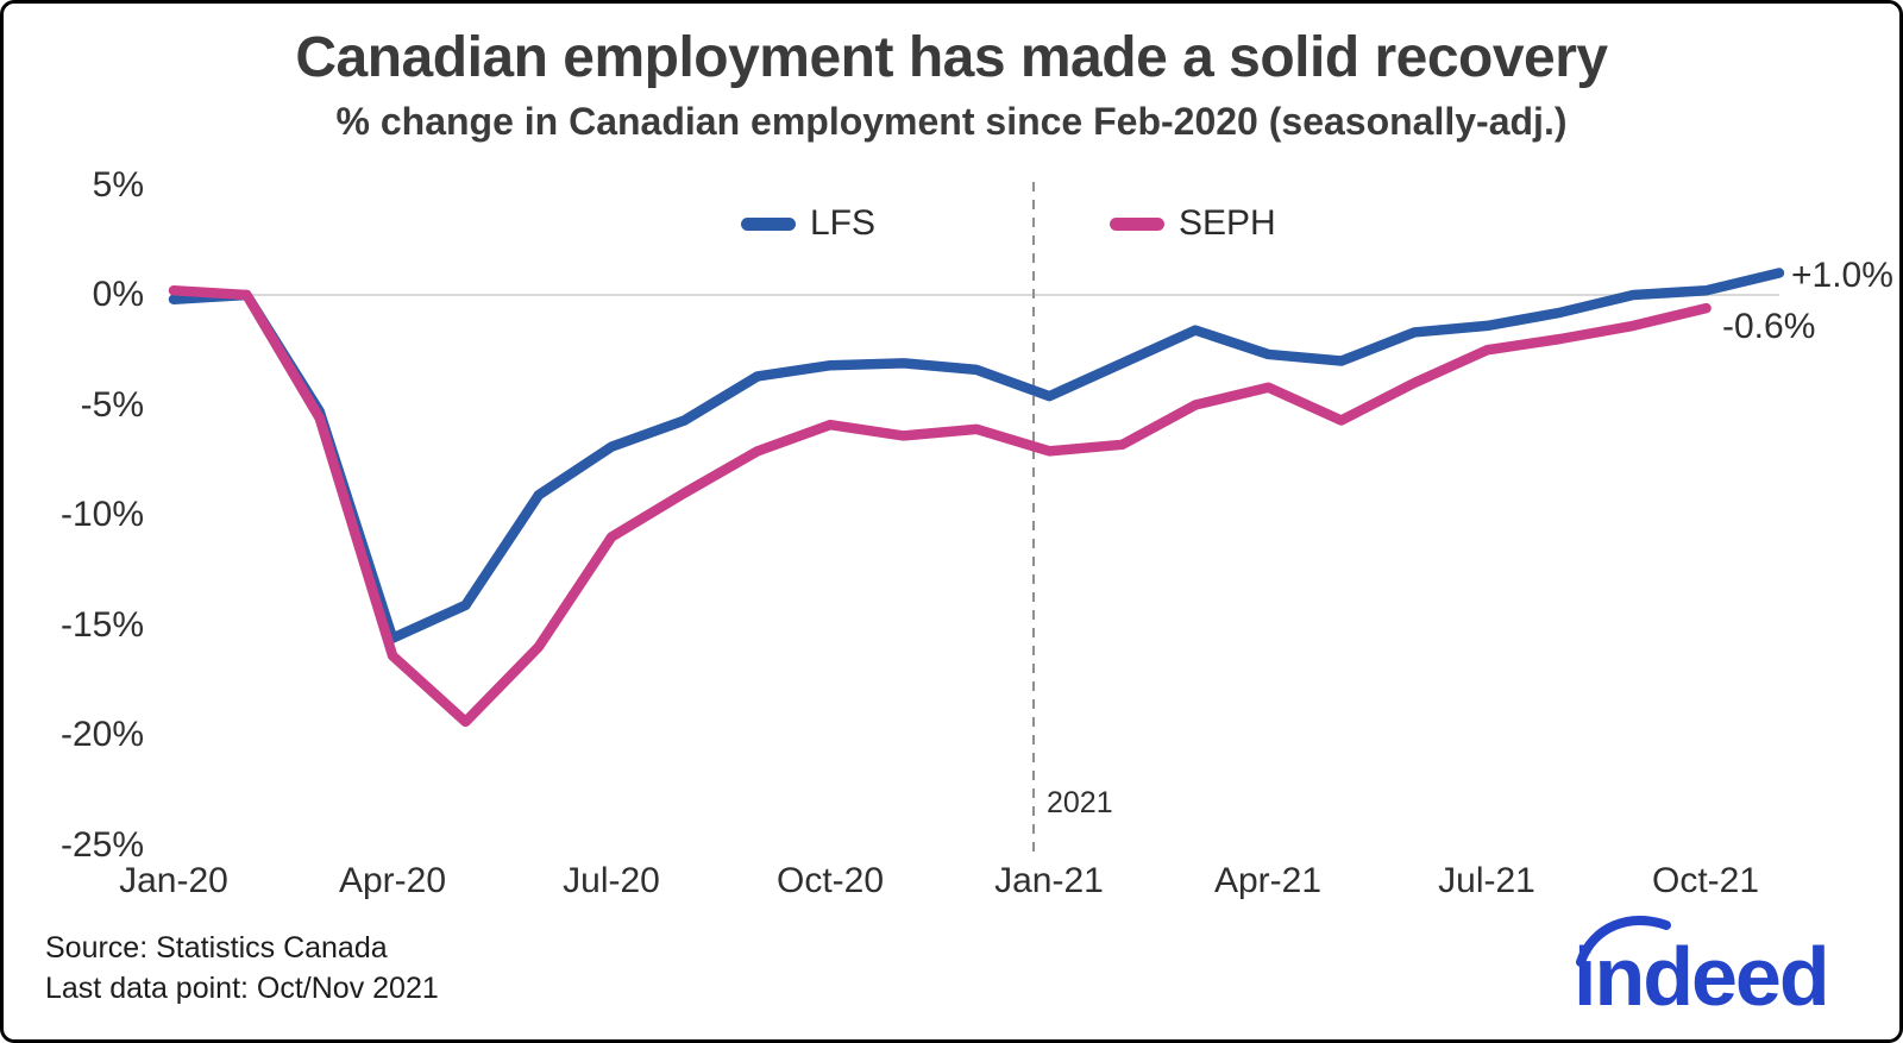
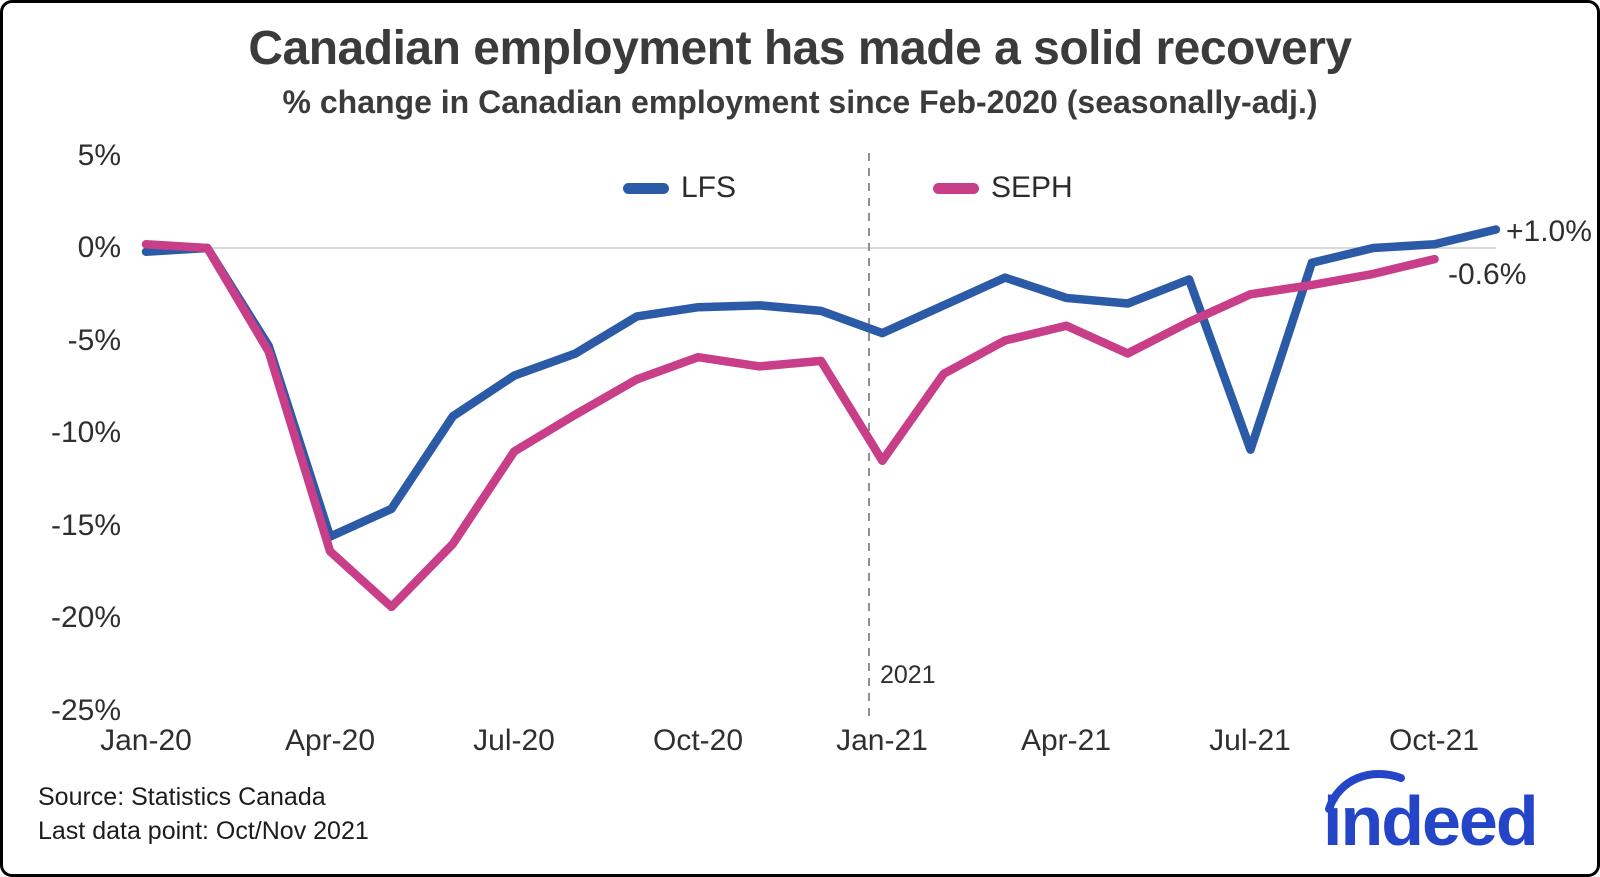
SEPH/Jan-21: -7.1% -> -11.5%
LFS/Jul-21: -1.4% -> -10.9%
